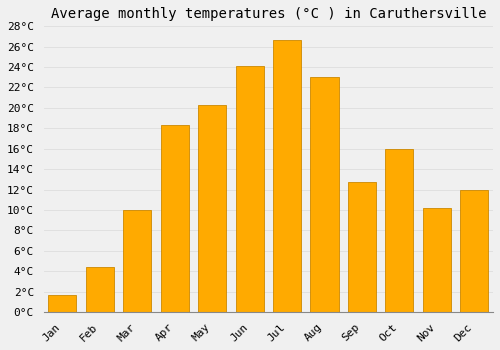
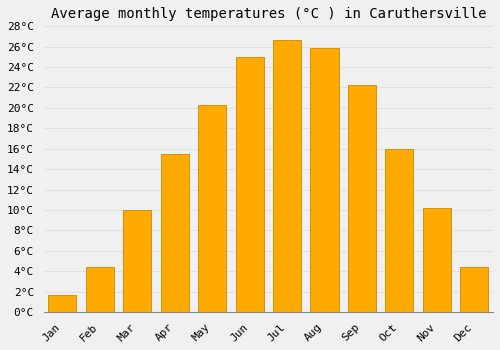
Apr: 18.3°C -> 15.5°C
Jun: 24.1°C -> 25.0°C
Aug: 23.0°C -> 25.9°C
Sep: 12.7°C -> 22.2°C
Dec: 12.0°C -> 4.4°C
